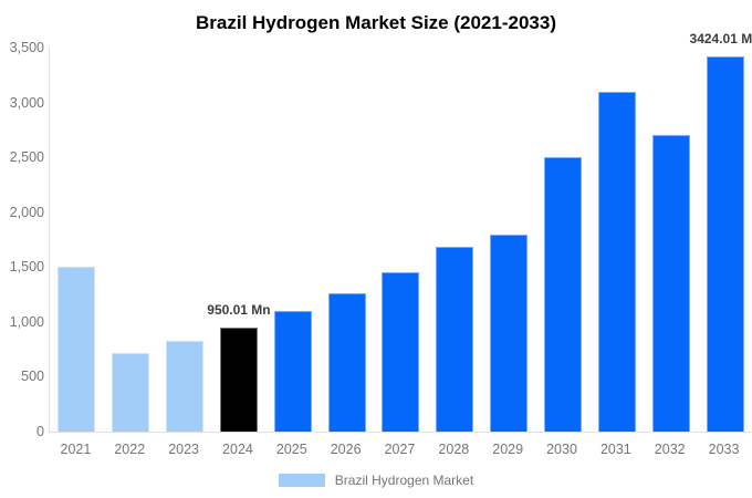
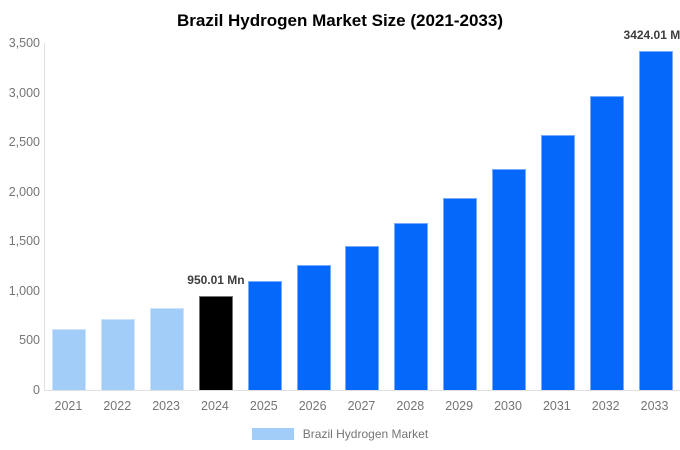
2021: 1500 -> 600
2029: 1800 -> 1900
2030: 2500 -> 2200
2031: 3100 -> 2600
2032: 2700 -> 3000
